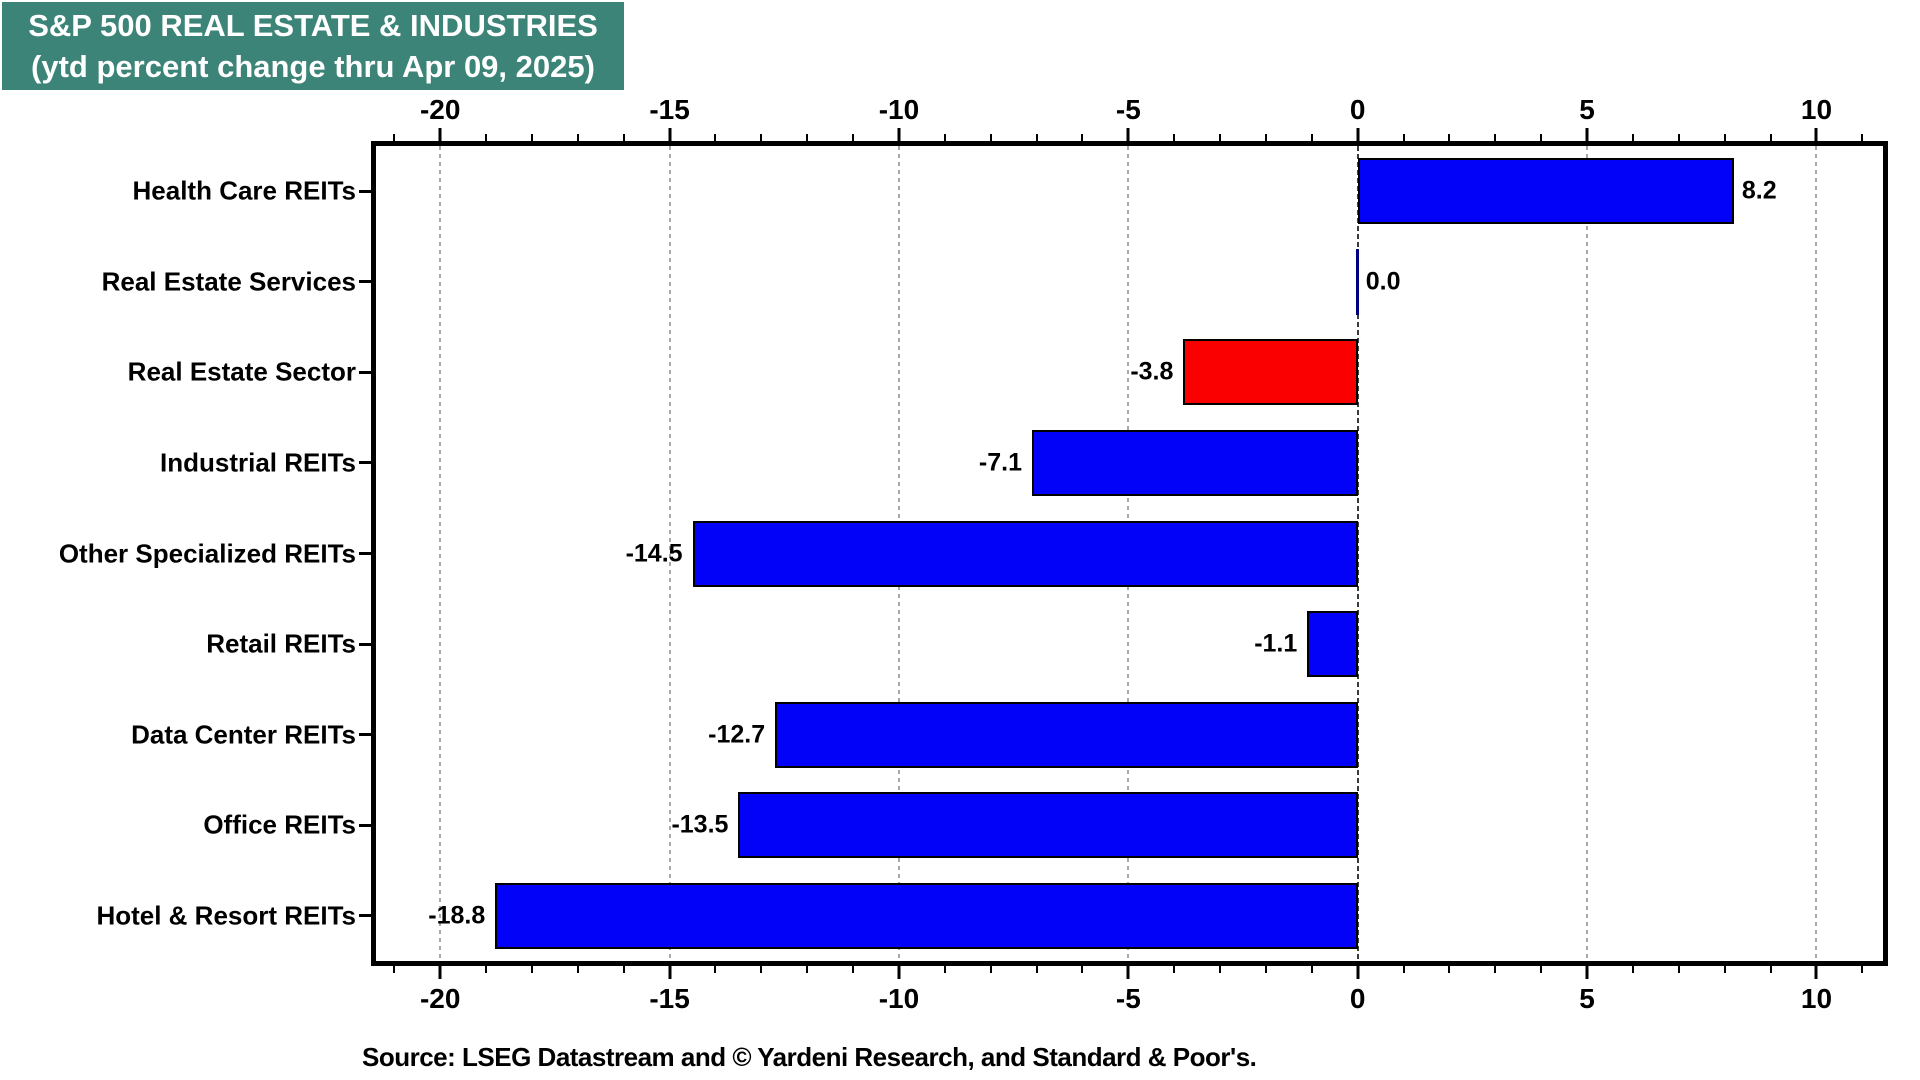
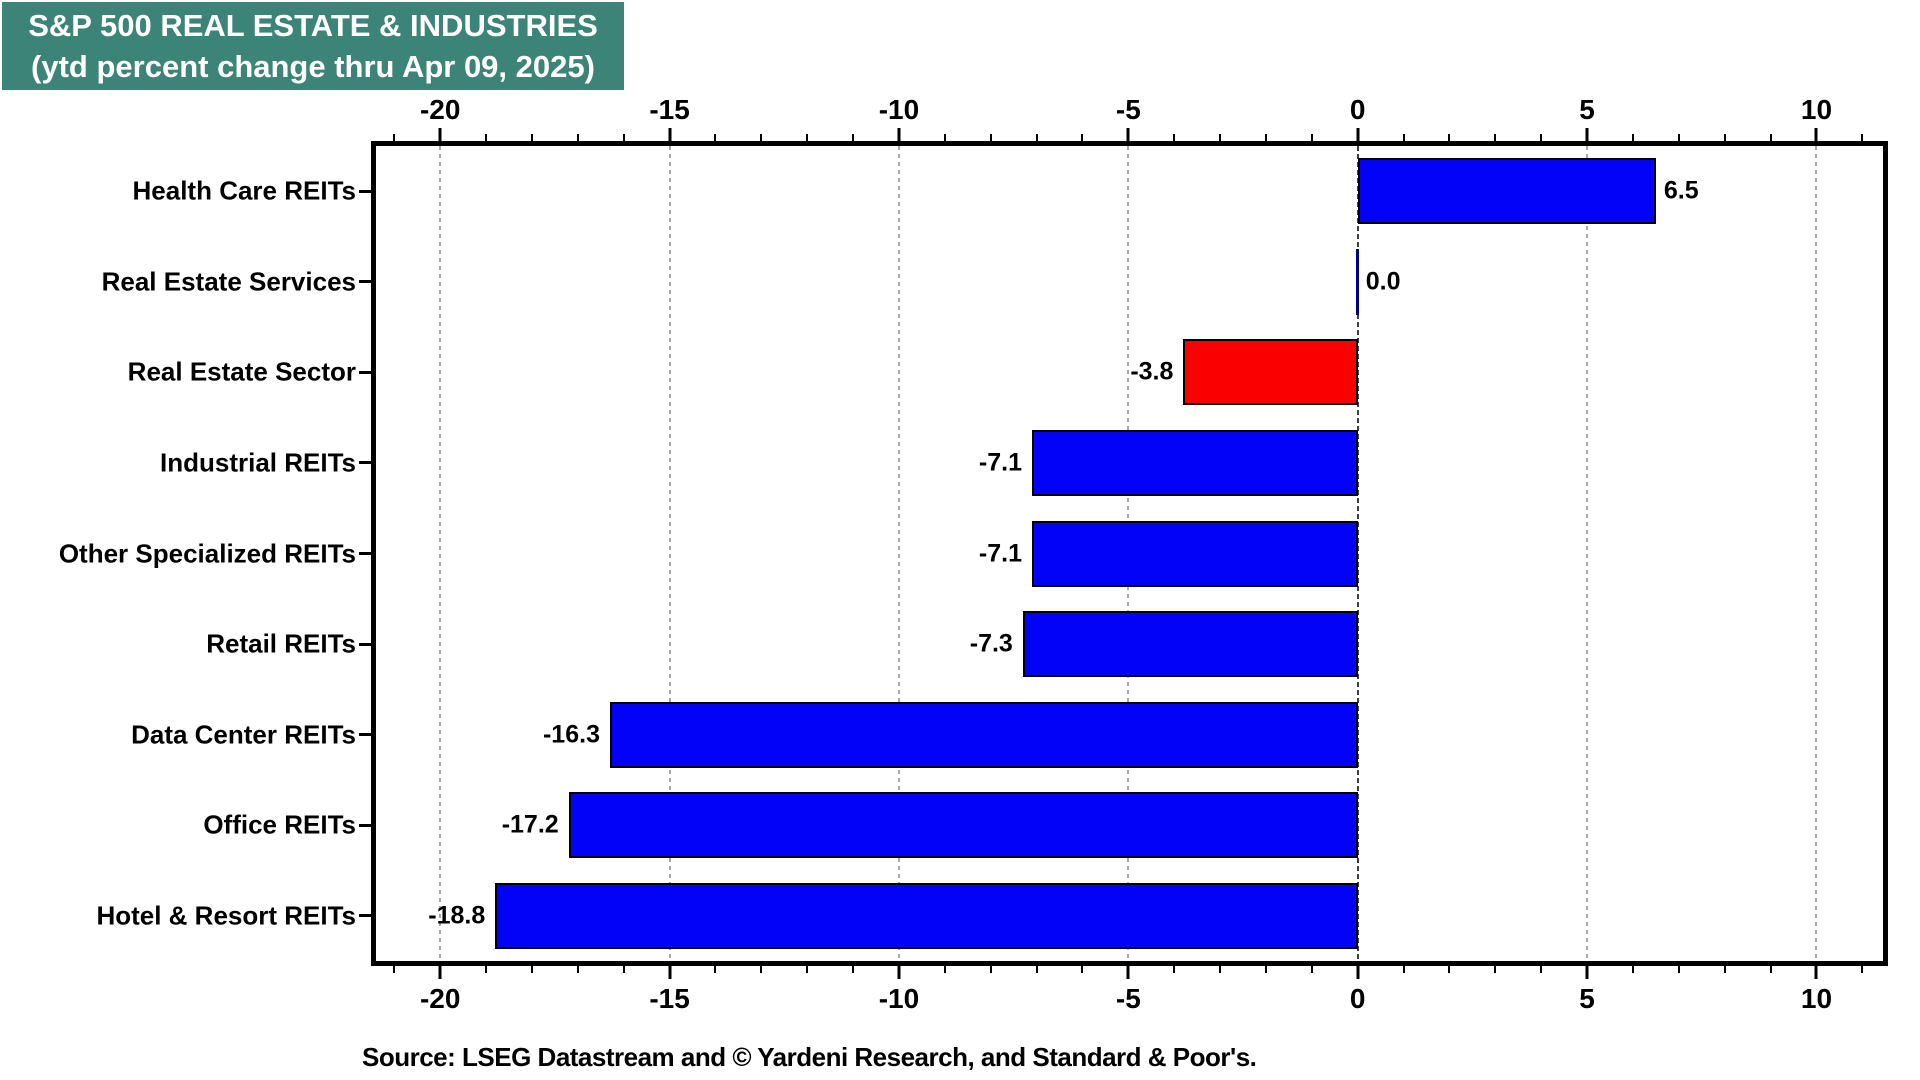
Health Care REITs: 8.2 -> 6.5
Other Specialized REITs: -14.5 -> -7.1
Retail REITs: -1.1 -> -7.3
Data Center REITs: -12.7 -> -16.3
Office REITs: -13.5 -> -17.2
